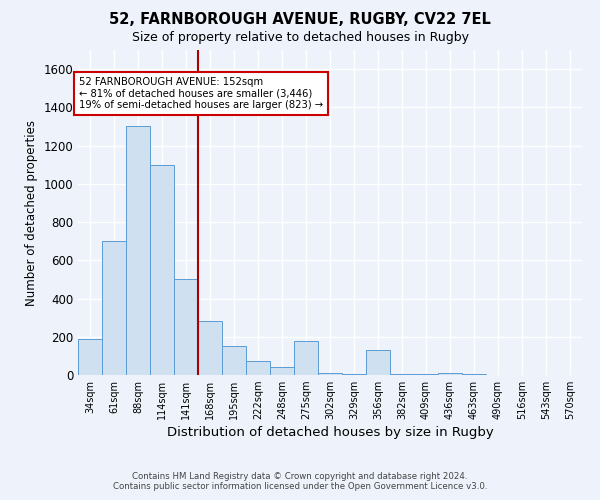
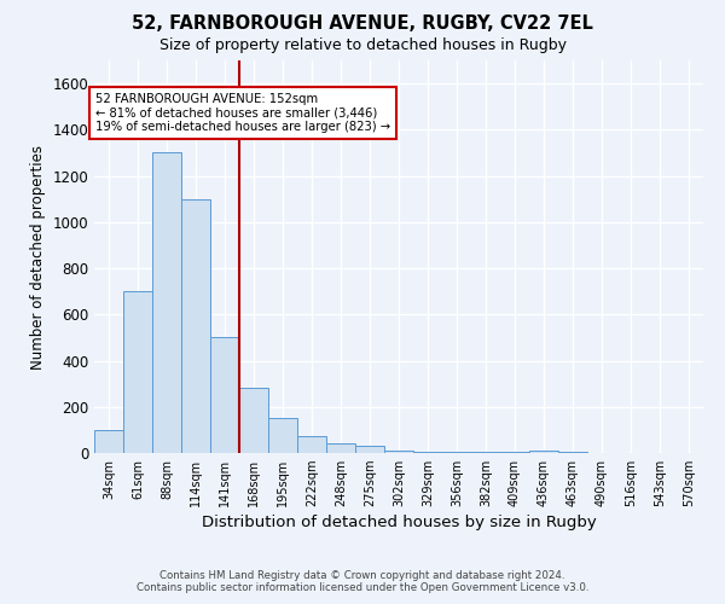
34sqm: 190 -> 100
275sqm: 180 -> 30
356sqm: 130 -> 0
